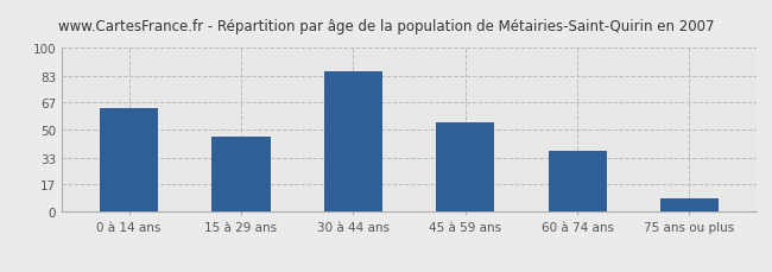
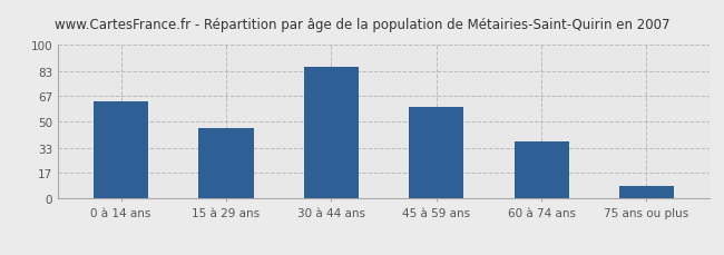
45 à 59 ans: 55 -> 60
